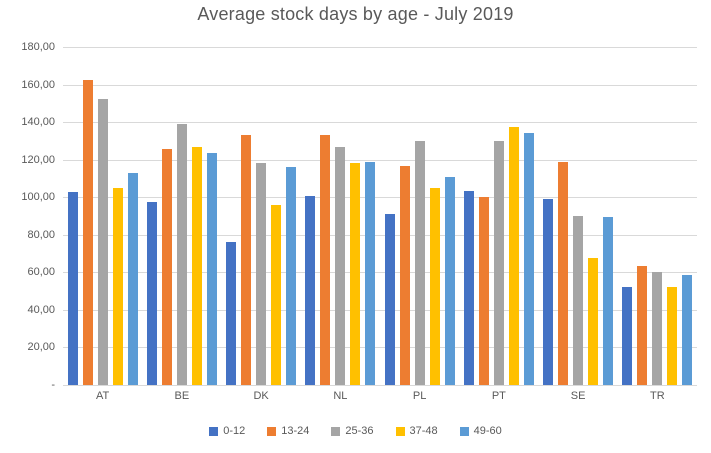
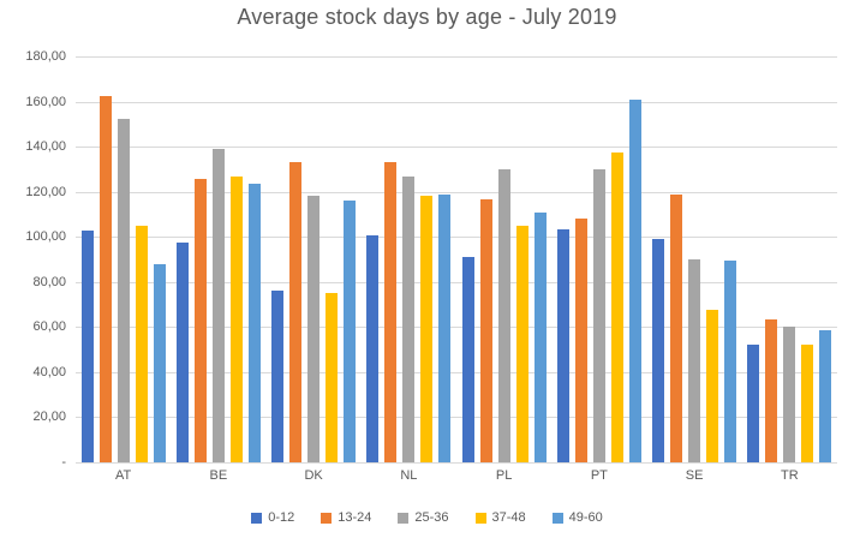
49-60/AT: 113 -> 88
37-48/DK: 96 -> 75
13-24/PT: 100 -> 108
49-60/PT: 134 -> 161
